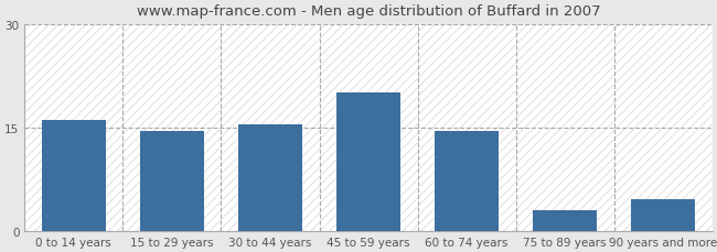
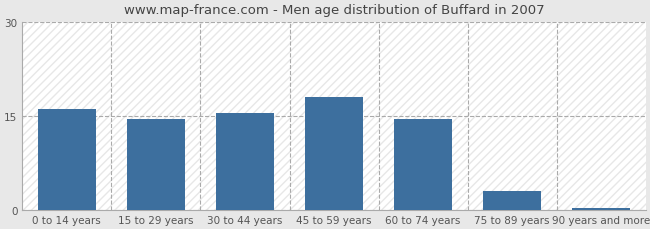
45 to 59 years: 20.0 -> 18.0
90 years and more: 4.6 -> 0.3
